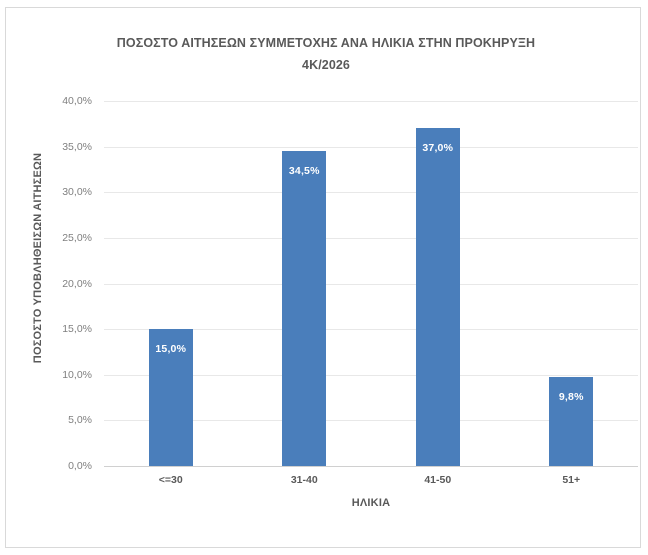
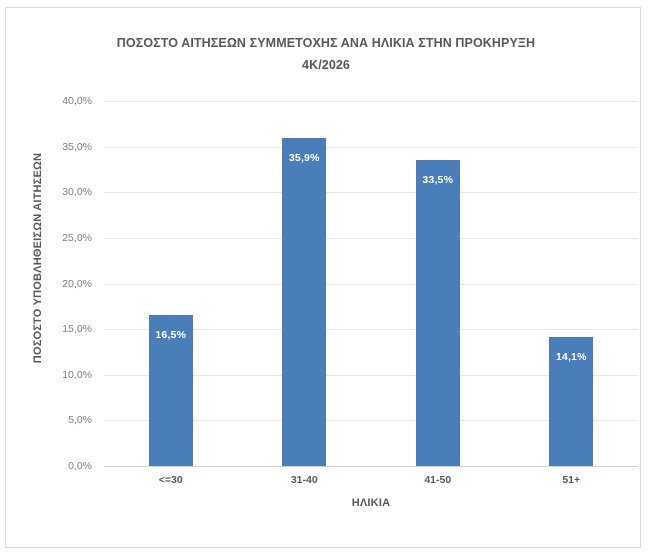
<=30: 15,0% -> 16,5%
31-40: 34,5% -> 35,9%
41-50: 37,0% -> 33,5%
51+: 9,8% -> 14,1%
